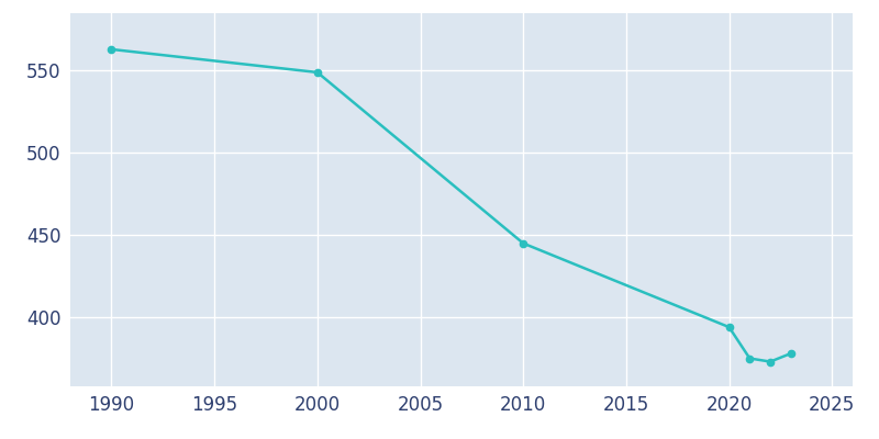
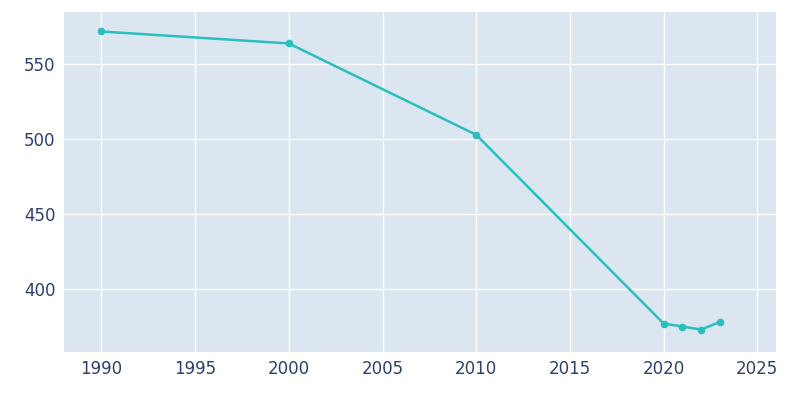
1990: 563 -> 572
2000: 549 -> 564
2010: 445 -> 503
2020: 394 -> 377
